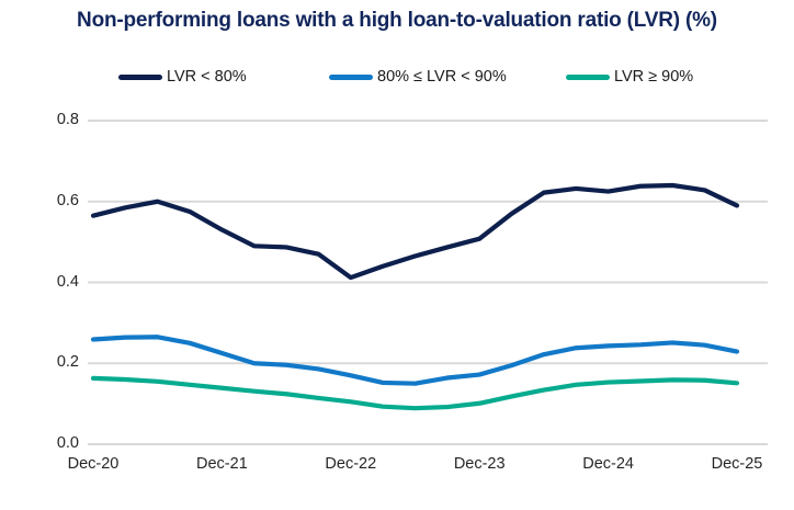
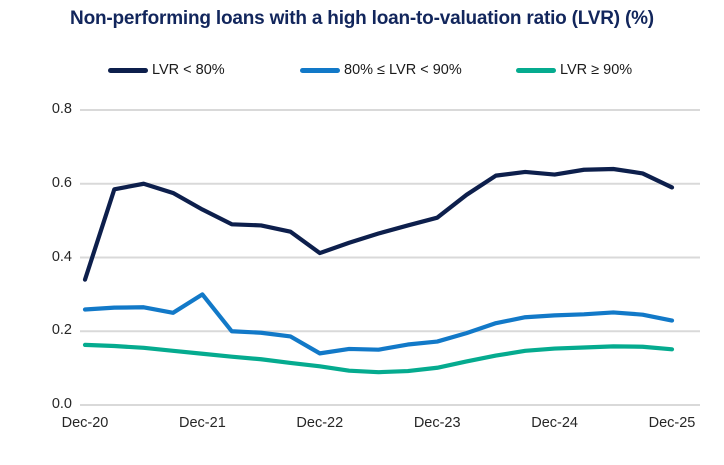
LVR < 80%/Dec-20: 0.56 -> 0.34
80% ≤ LVR < 90%/Dec-21: 0.23 -> 0.30
80% ≤ LVR < 90%/Dec-22: 0.17 -> 0.14
